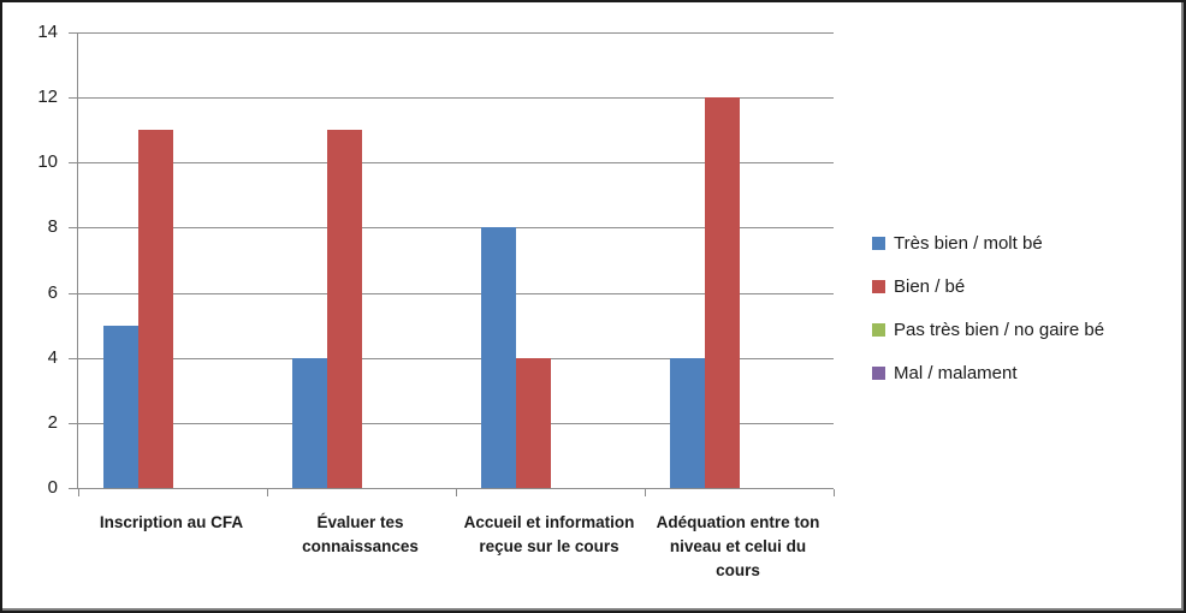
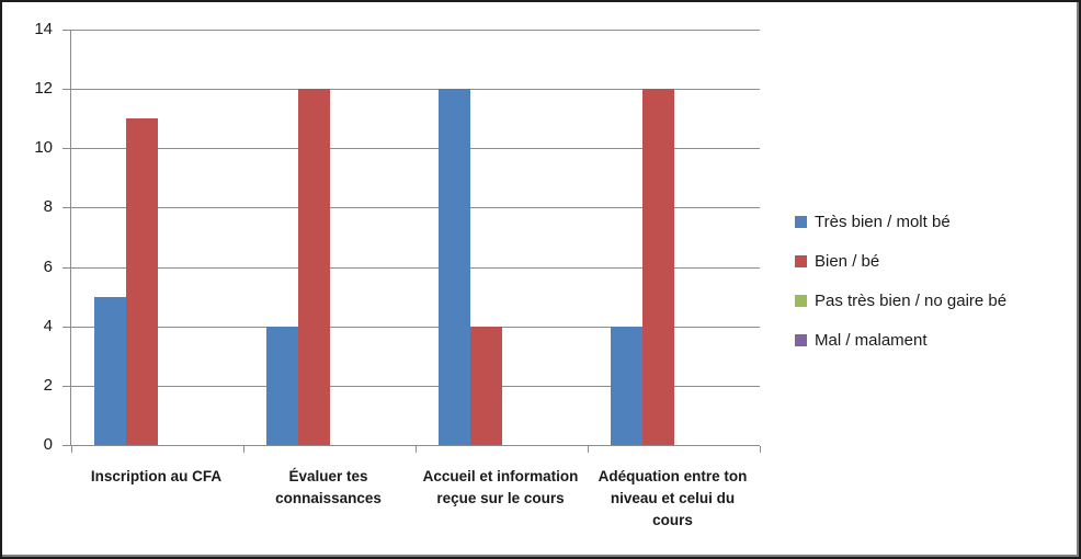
Bien / bé/Évaluer tes connaissances: 11 -> 12
Très bien / molt bé/Accueil et information reçue sur le cours: 8 -> 12
